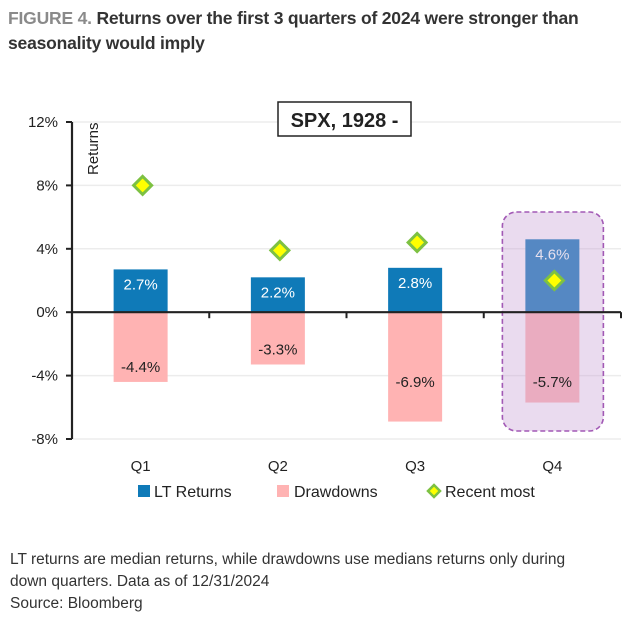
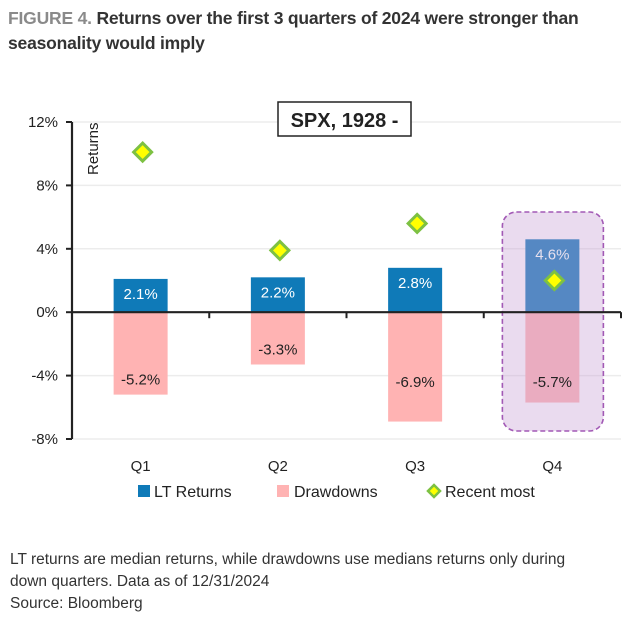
LT Returns/Q1: 2.7% -> 2.1%
Drawdowns/Q1: -4.4% -> -5.2%
Recent most/Q1: 8.0% -> 10.1%
Recent most/Q3: 4.4% -> 5.6%
